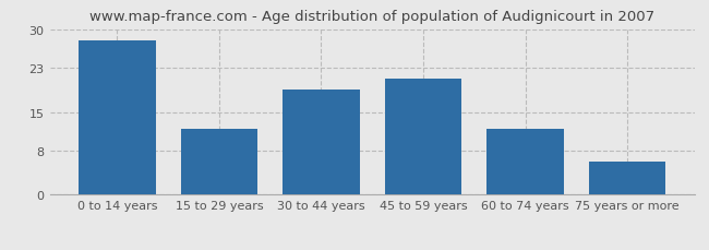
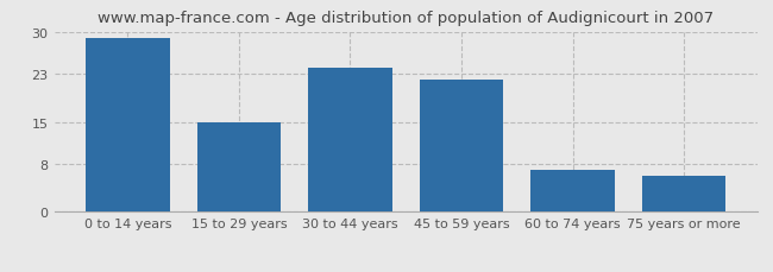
0 to 14 years: 28 -> 29
15 to 29 years: 12 -> 15
30 to 44 years: 19 -> 24
45 to 59 years: 21 -> 22
60 to 74 years: 12 -> 7
